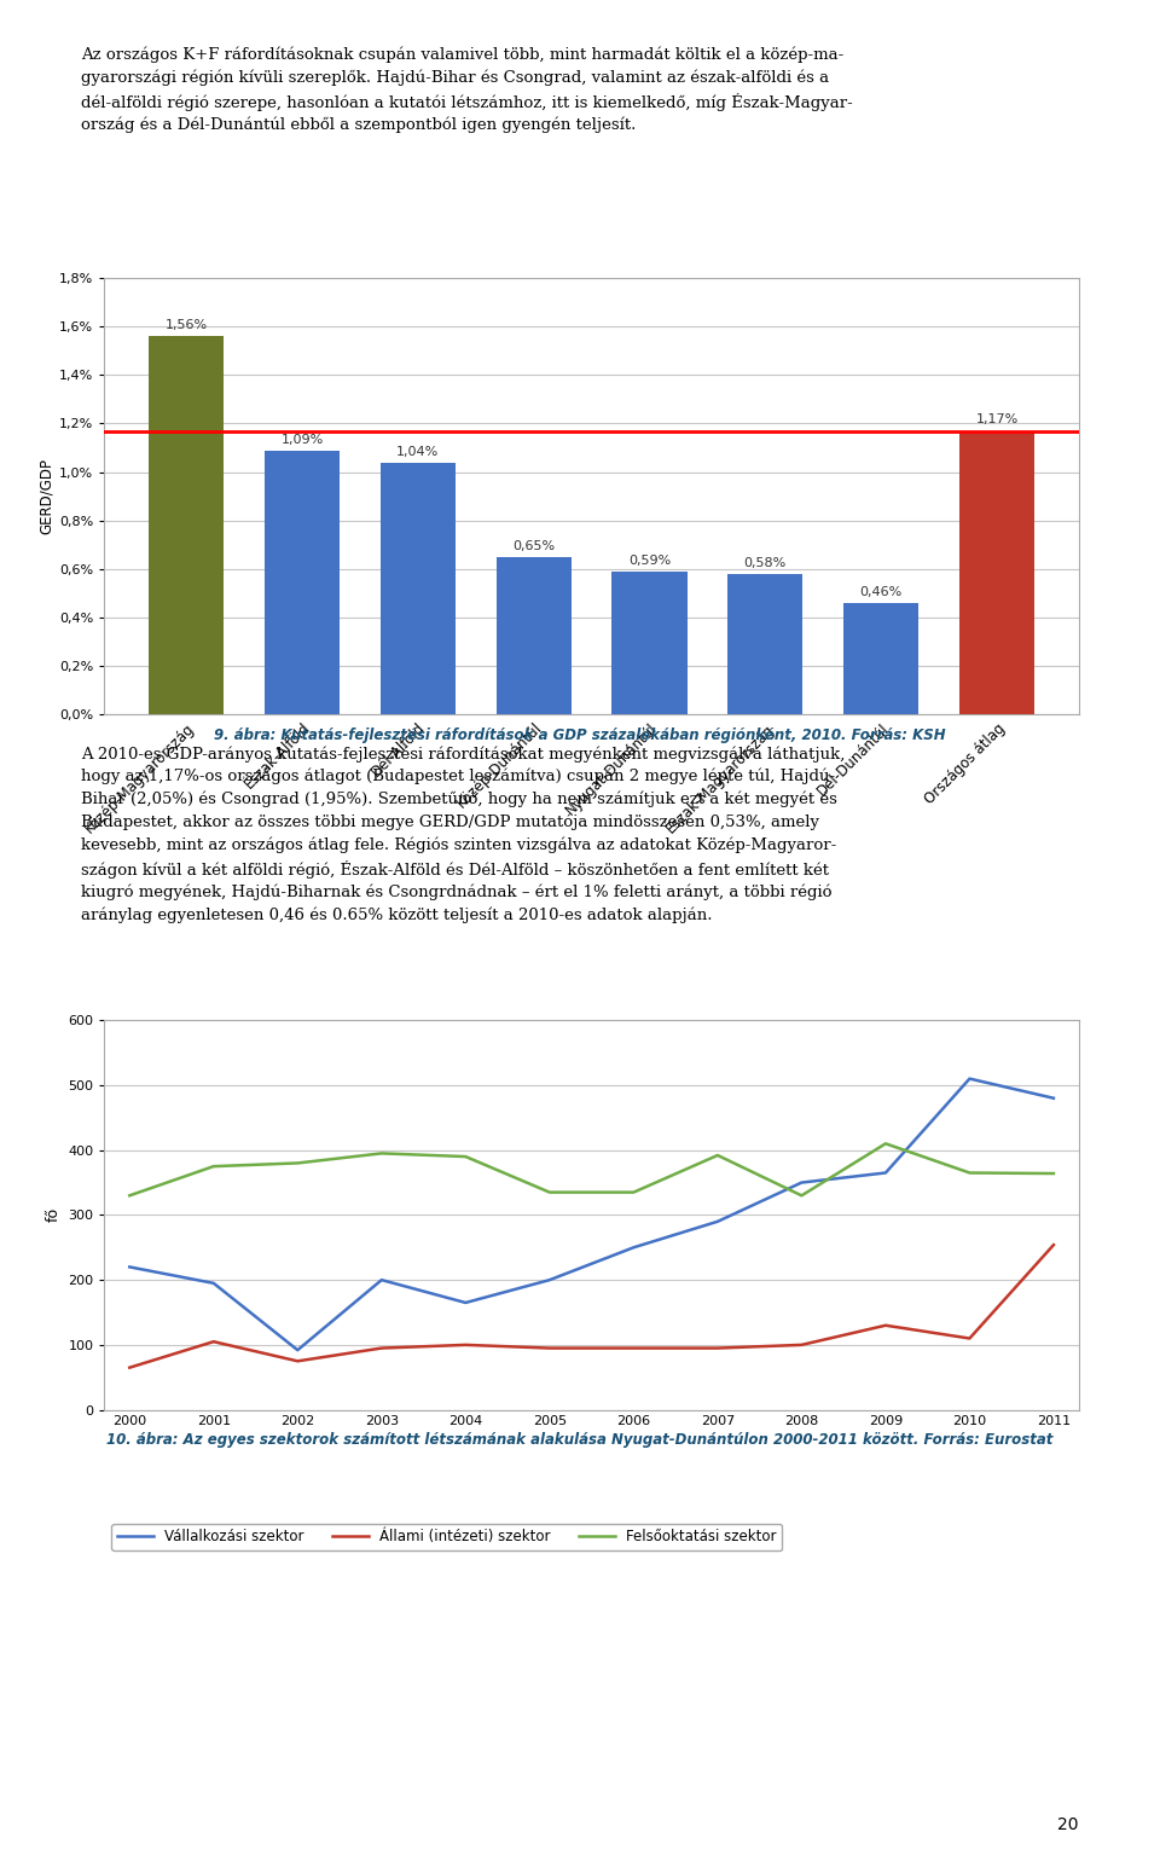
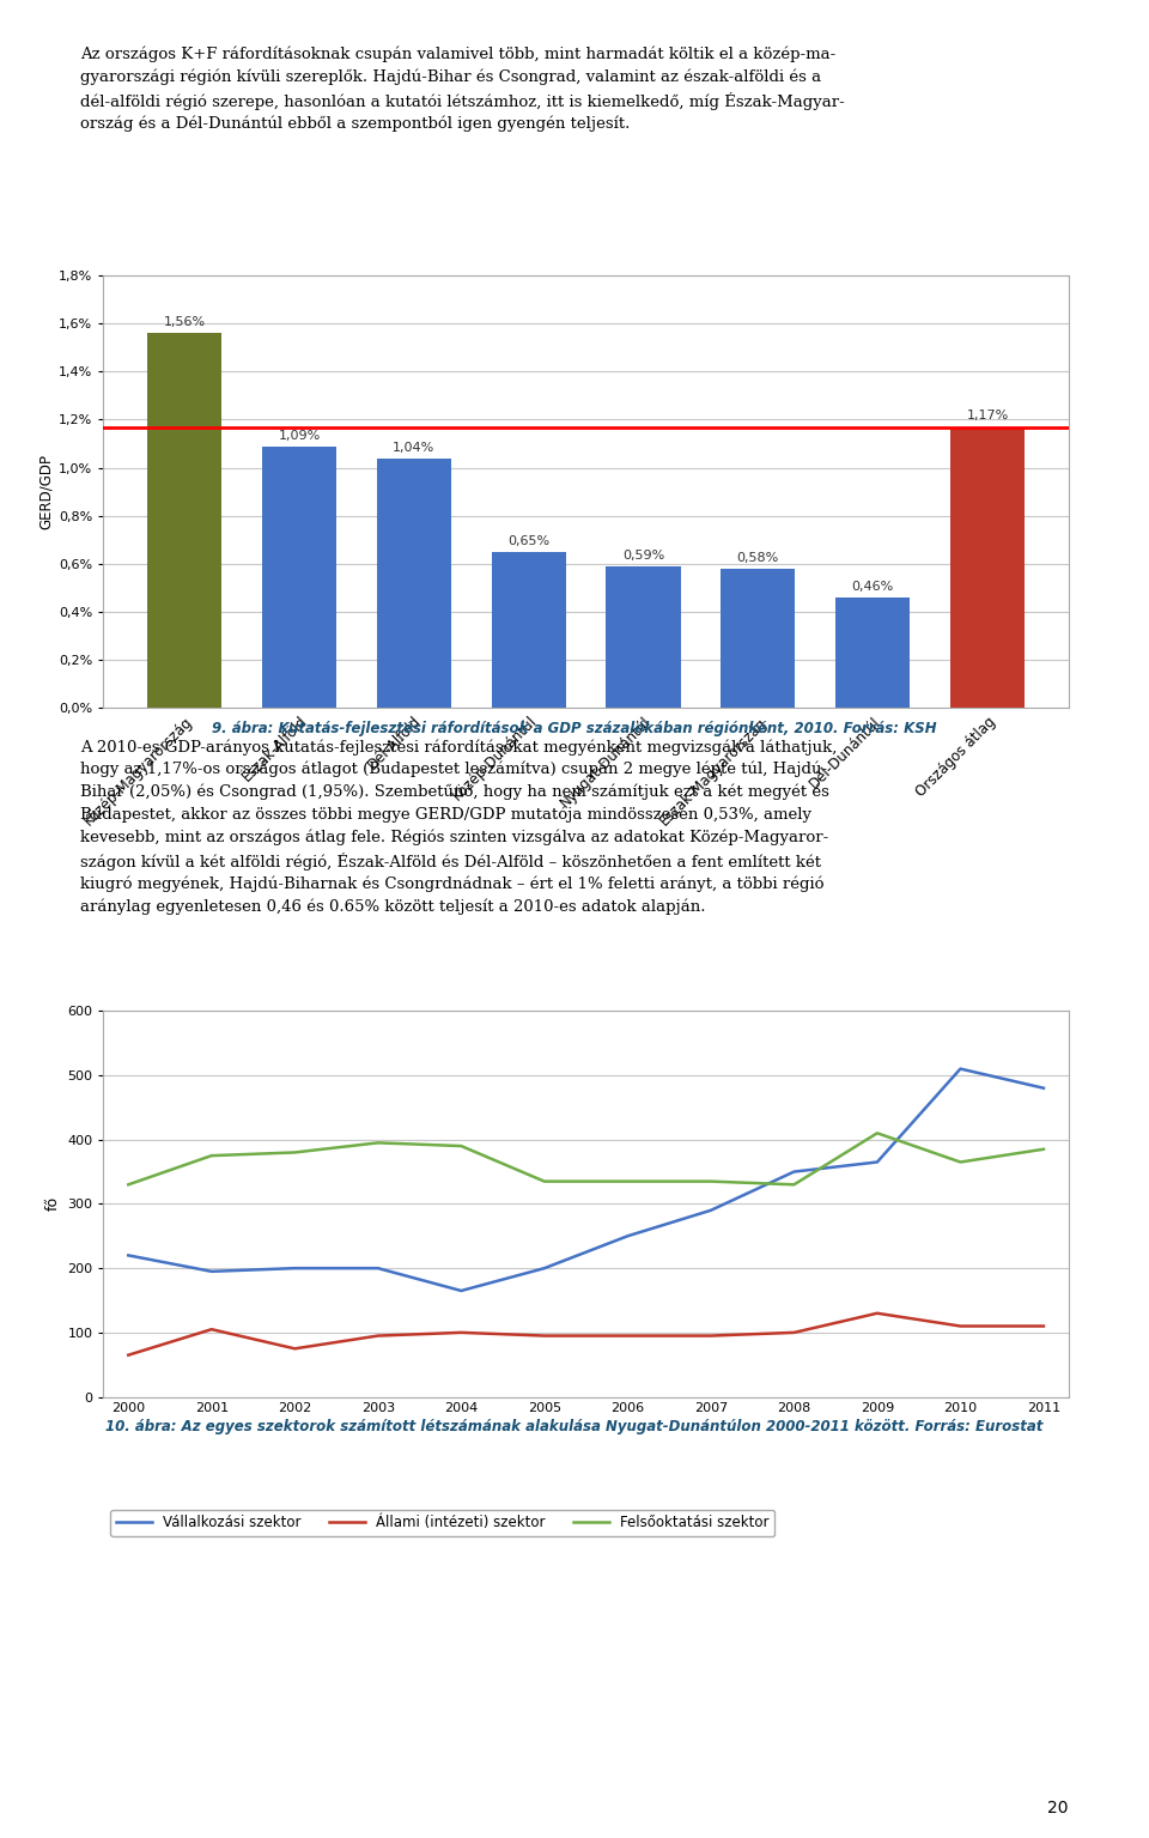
Vállalkozási szektor/2002: 92 -> 200
Felsőoktatási szektor/2007: 392 -> 335
Állami (intézeti) szektor/2011: 254 -> 110
Felsőoktatási szektor/2011: 364 -> 385
